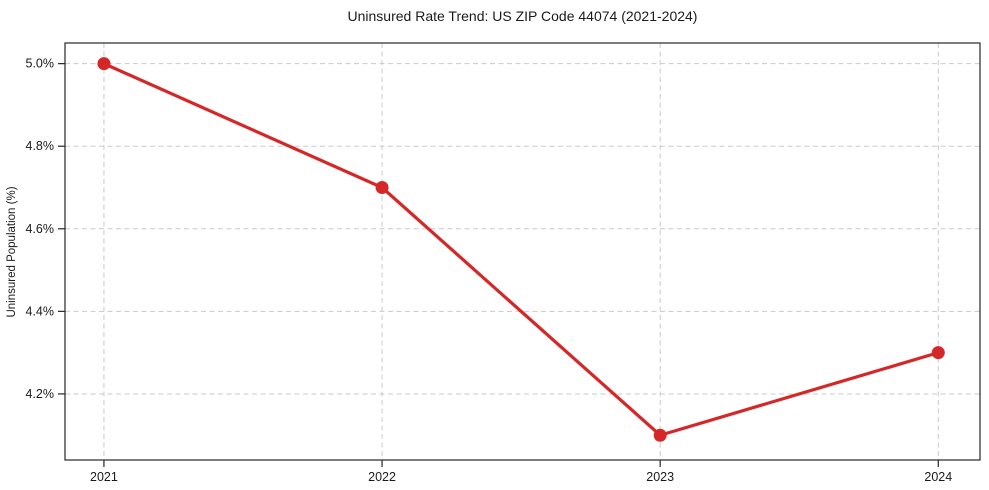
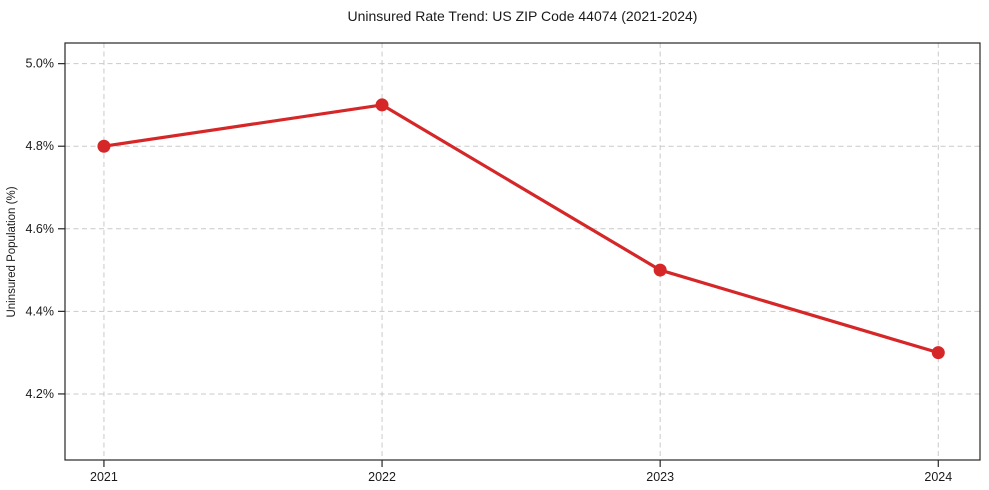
2021: 5.0% -> 4.8%
2022: 4.7% -> 4.9%
2023: 4.1% -> 4.5%
